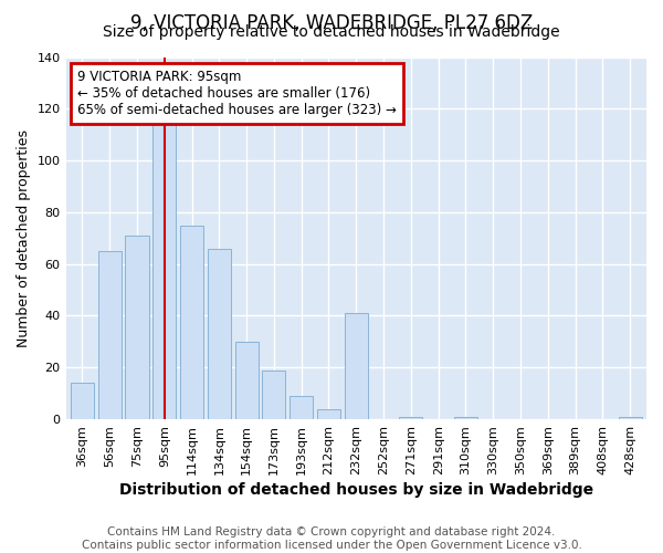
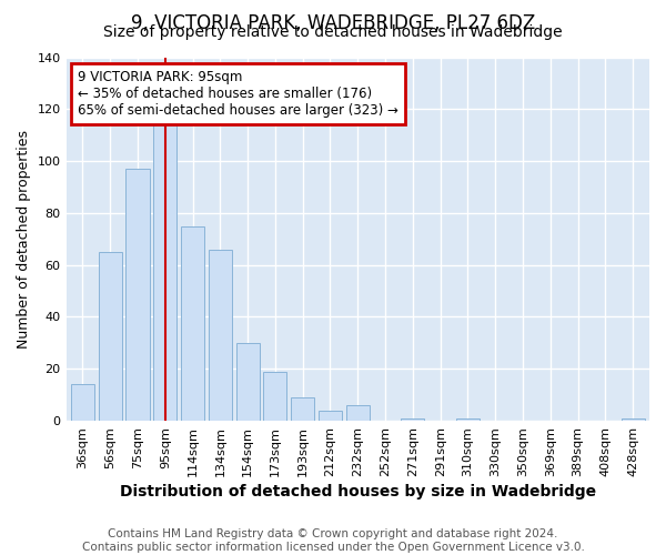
75sqm: 71 -> 97
232sqm: 41 -> 6
